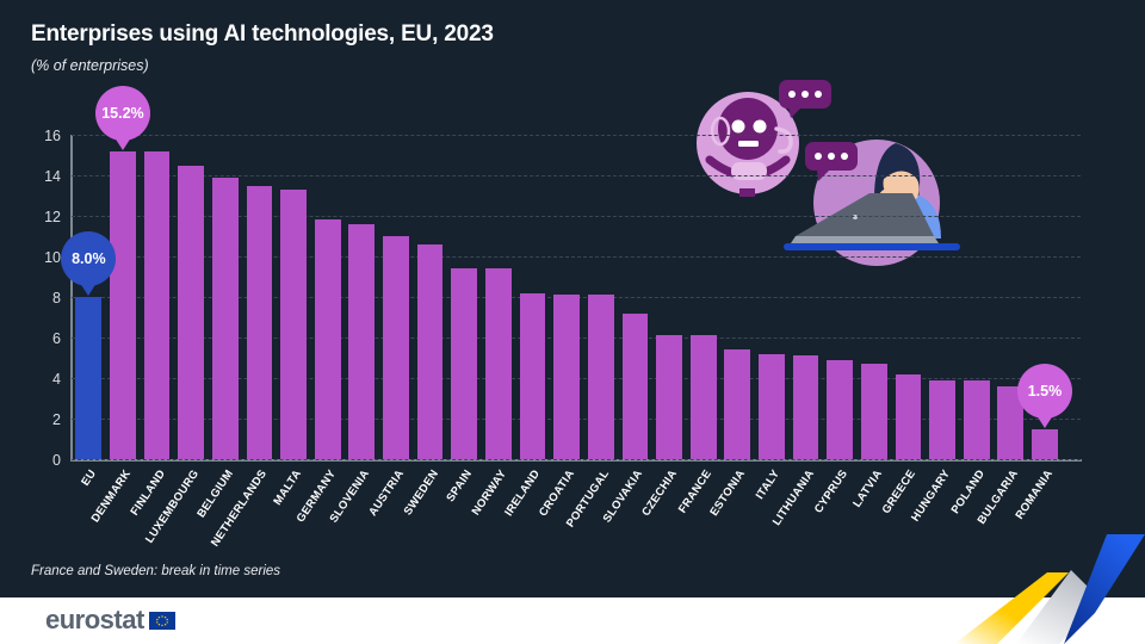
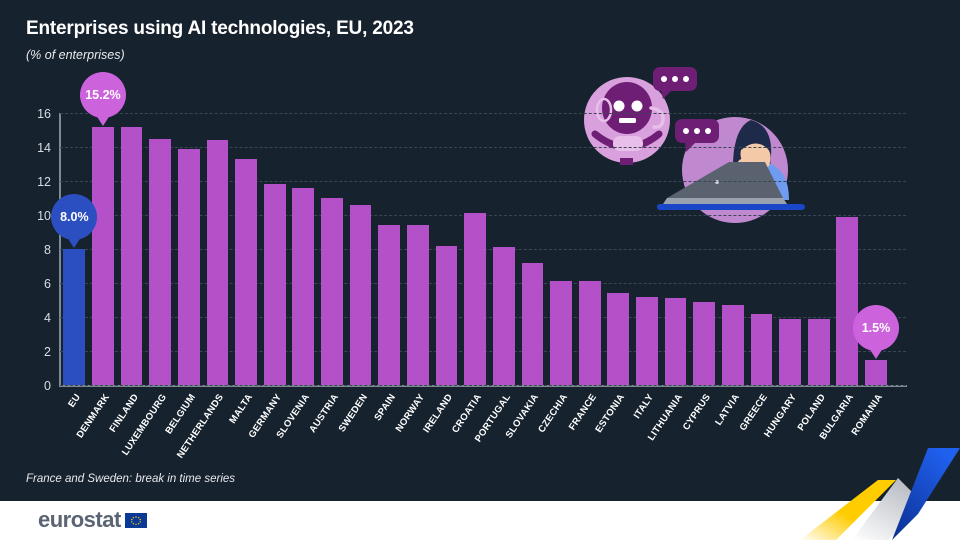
NETHERLANDS: 13.5 -> 14.4
CROATIA: 8.1 -> 10.1
BULGARIA: 3.6 -> 9.9
